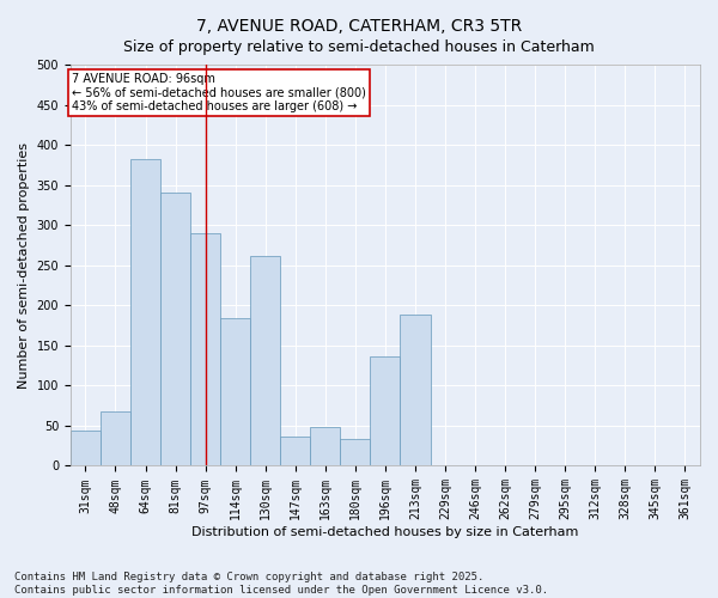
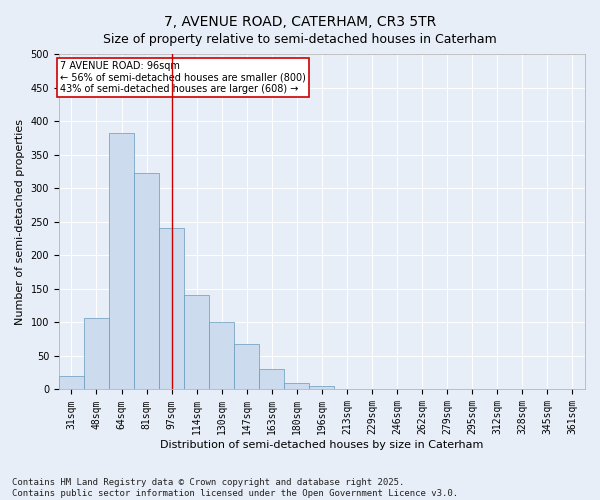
31sqm: 44 -> 20
48sqm: 68 -> 107
81sqm: 340 -> 323
97sqm: 290 -> 241
114sqm: 184 -> 141
130sqm: 262 -> 101
147sqm: 36 -> 68
163sqm: 48 -> 30
180sqm: 34 -> 9
196sqm: 136 -> 5
213sqm: 188 -> 1
